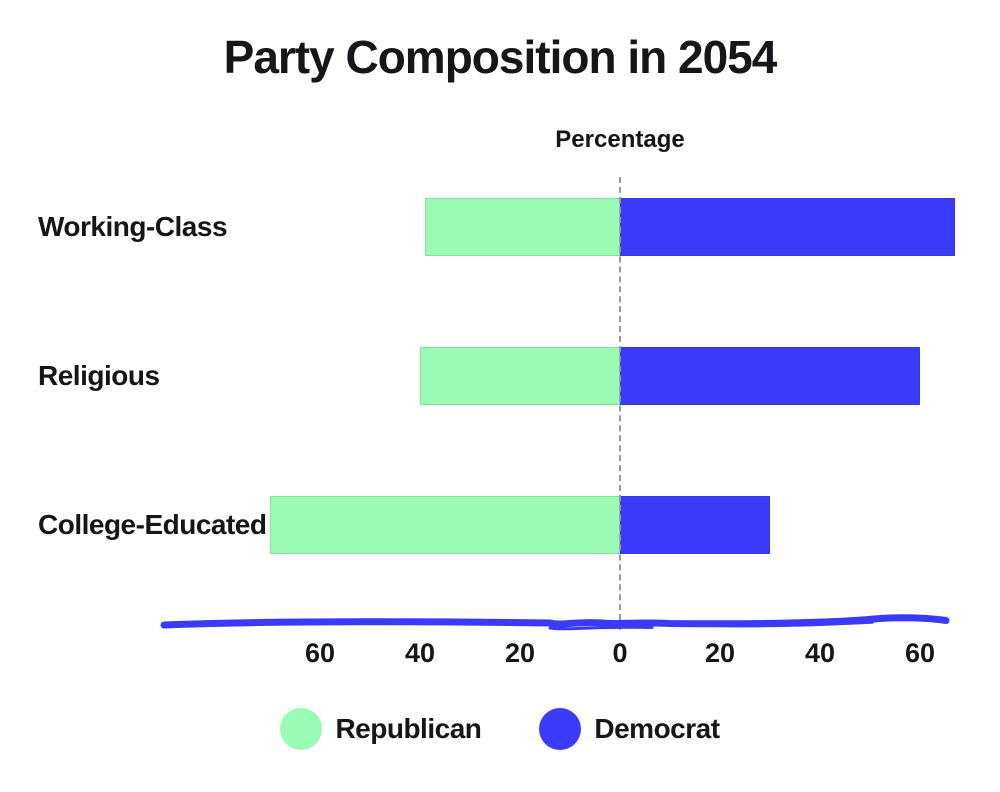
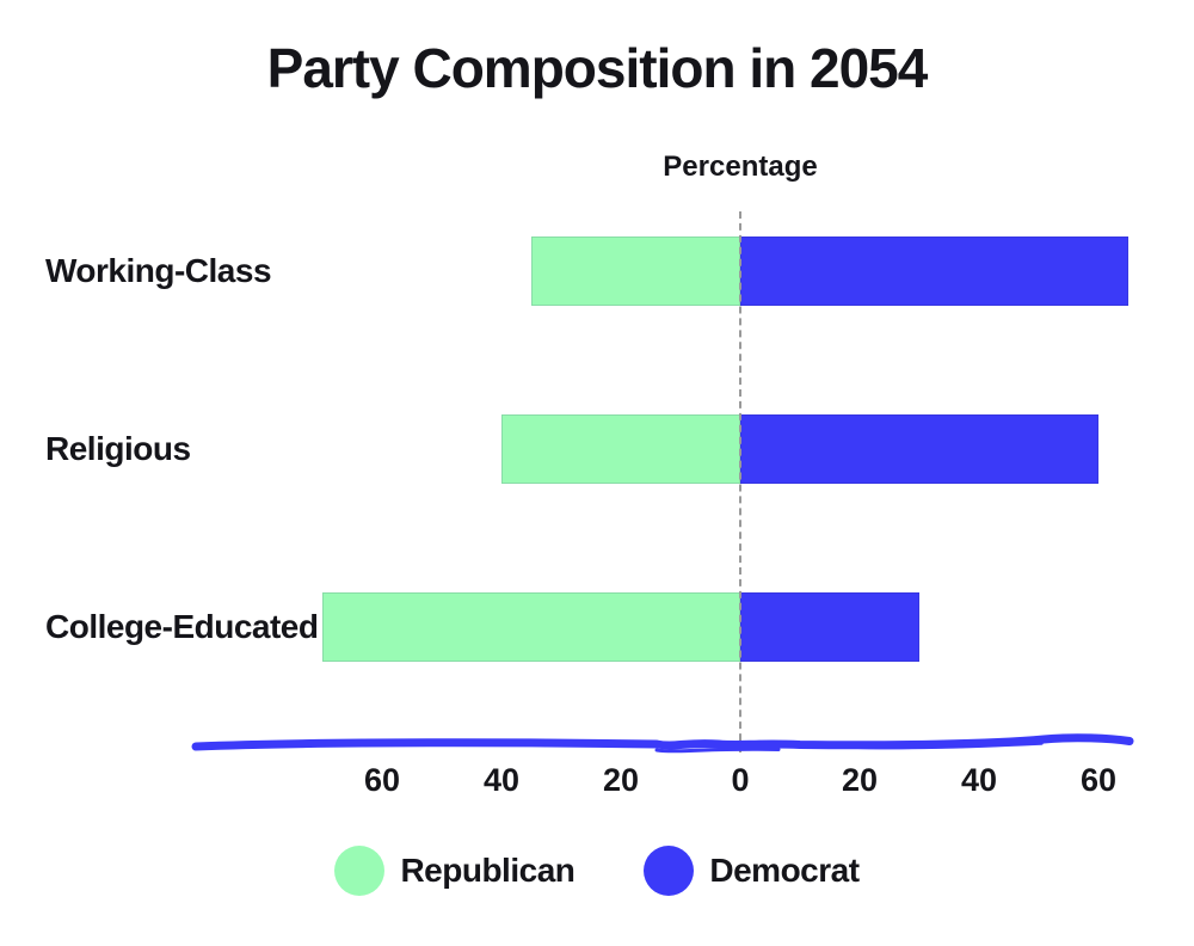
Republican/Working-Class: 39 -> 35
Democrat/Working-Class: 67 -> 65
